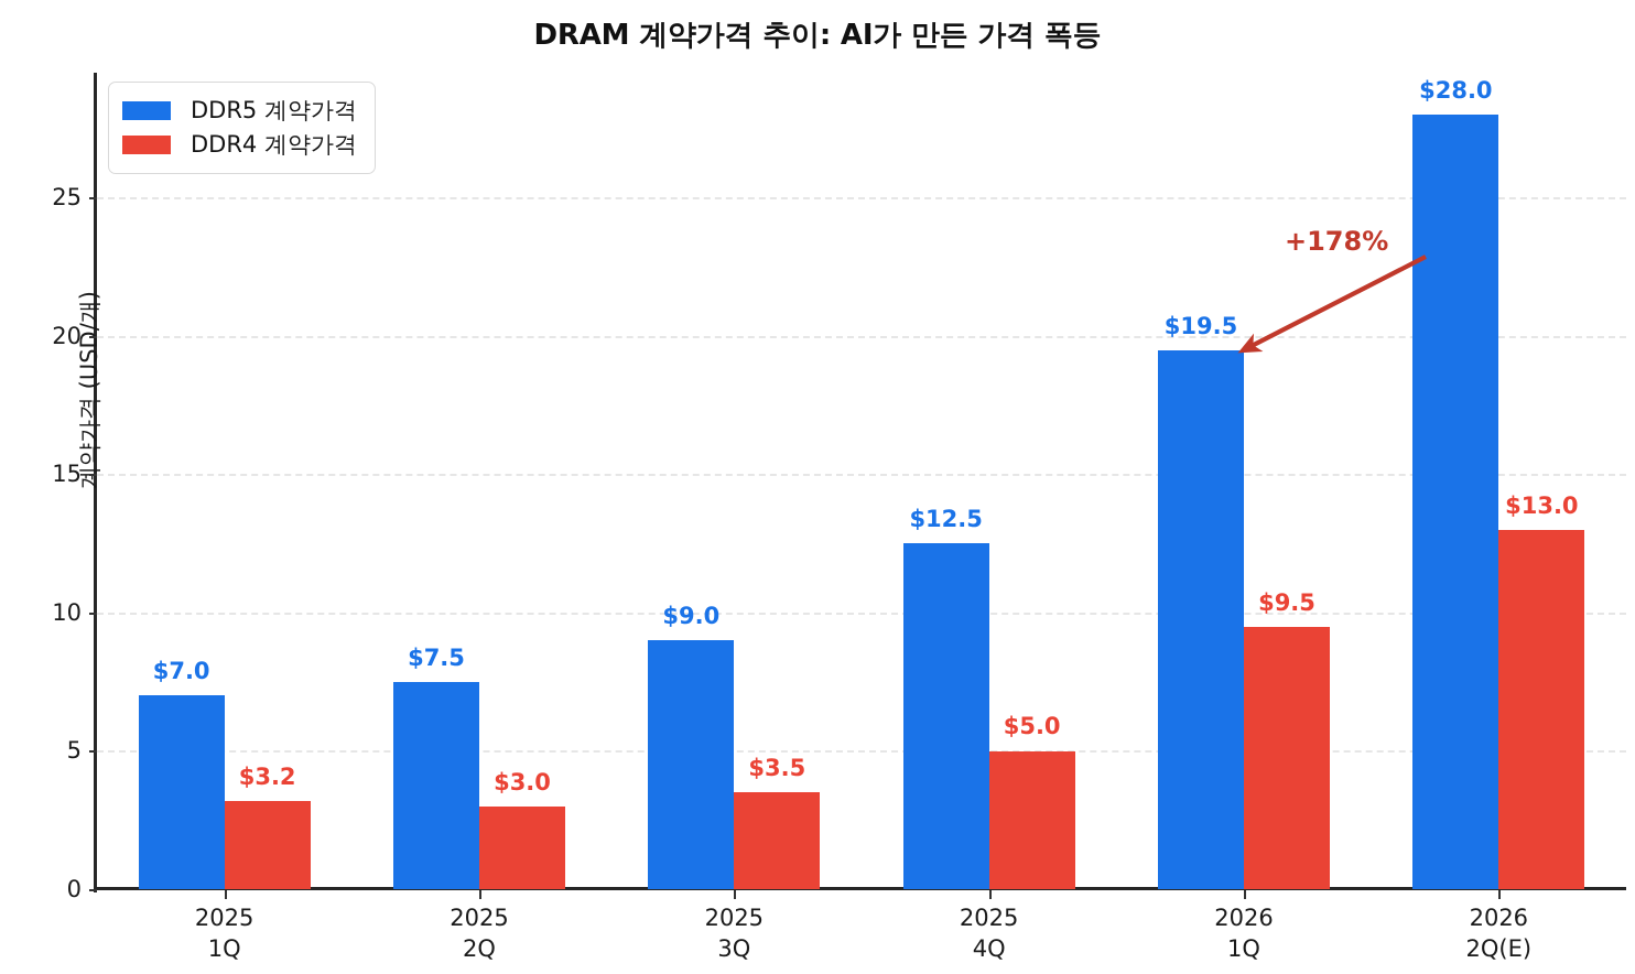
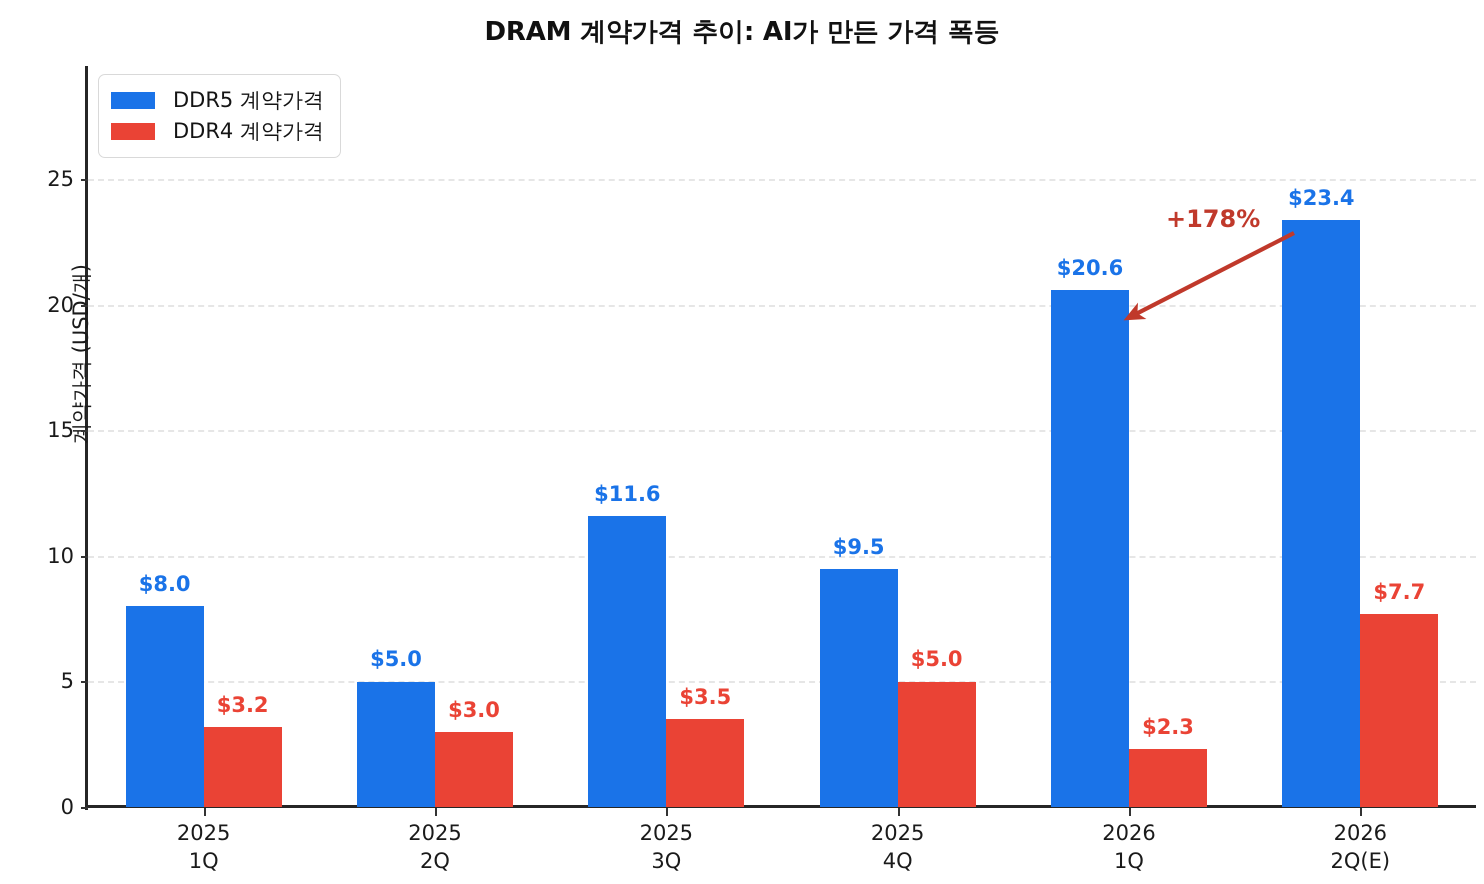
DDR5 계약가격/2025 1Q: $7.0 -> $8.0
DDR5 계약가격/2025 2Q: $7.5 -> $5.0
DDR5 계약가격/2025 3Q: $9.0 -> $11.6
DDR5 계약가격/2025 4Q: $12.5 -> $9.5
DDR5 계약가격/2026 1Q: $19.5 -> $20.6
DDR4 계약가격/2026 1Q: $9.5 -> $2.3
DDR5 계약가격/2026 2Q(E): $28.0 -> $23.4
DDR4 계약가격/2026 2Q(E): $13.0 -> $7.7
